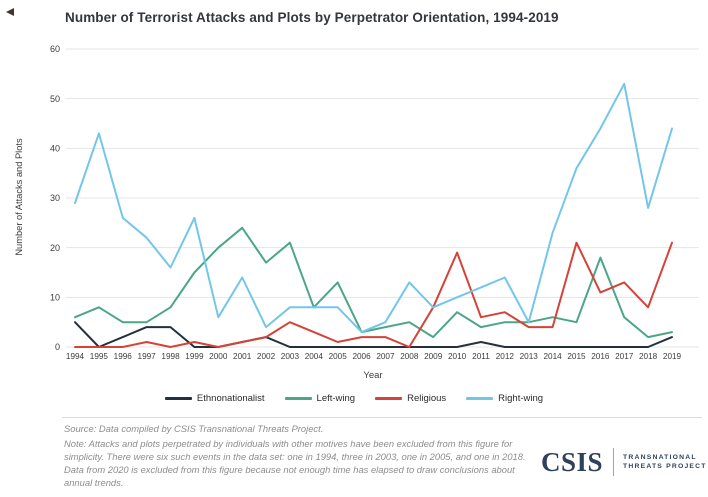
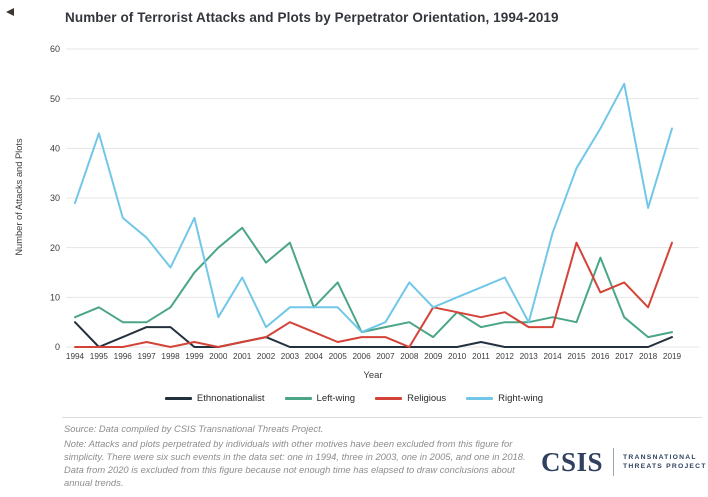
Religious/2010: 19 -> 7
